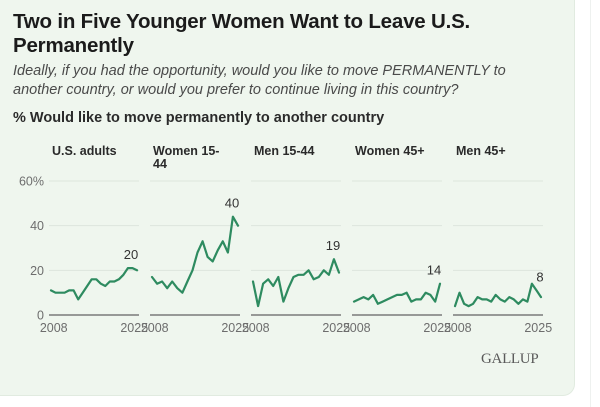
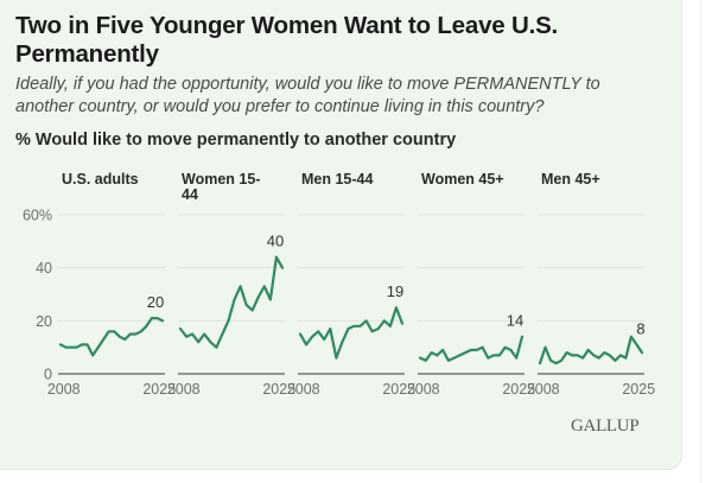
Men 15-44/2008: 4% -> 11%
Women 45+/2008: 7% -> 5%
